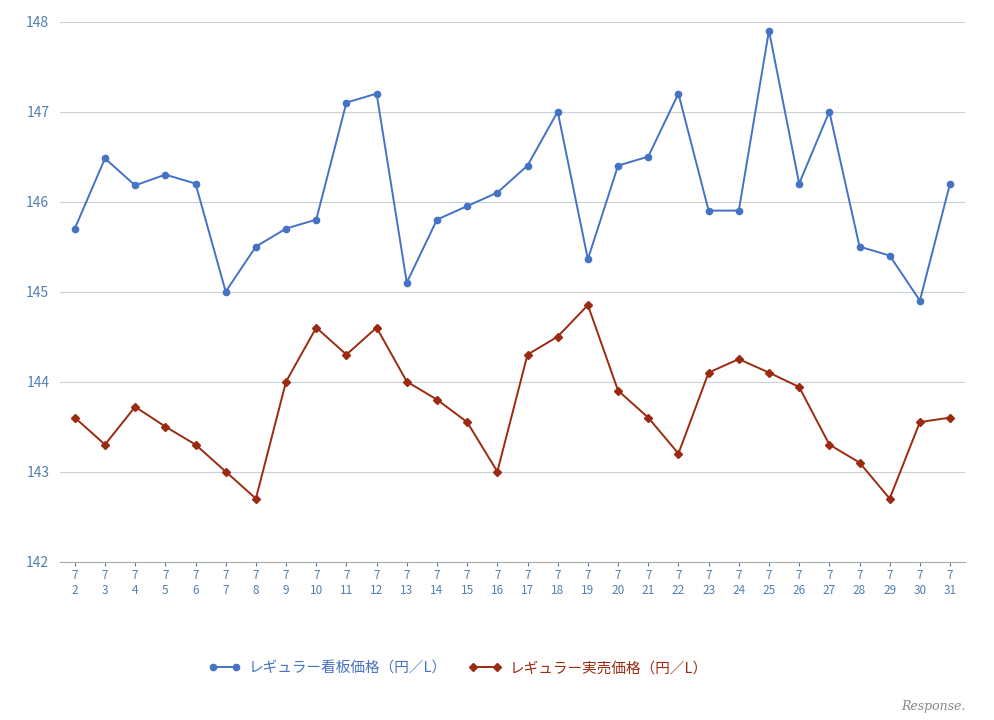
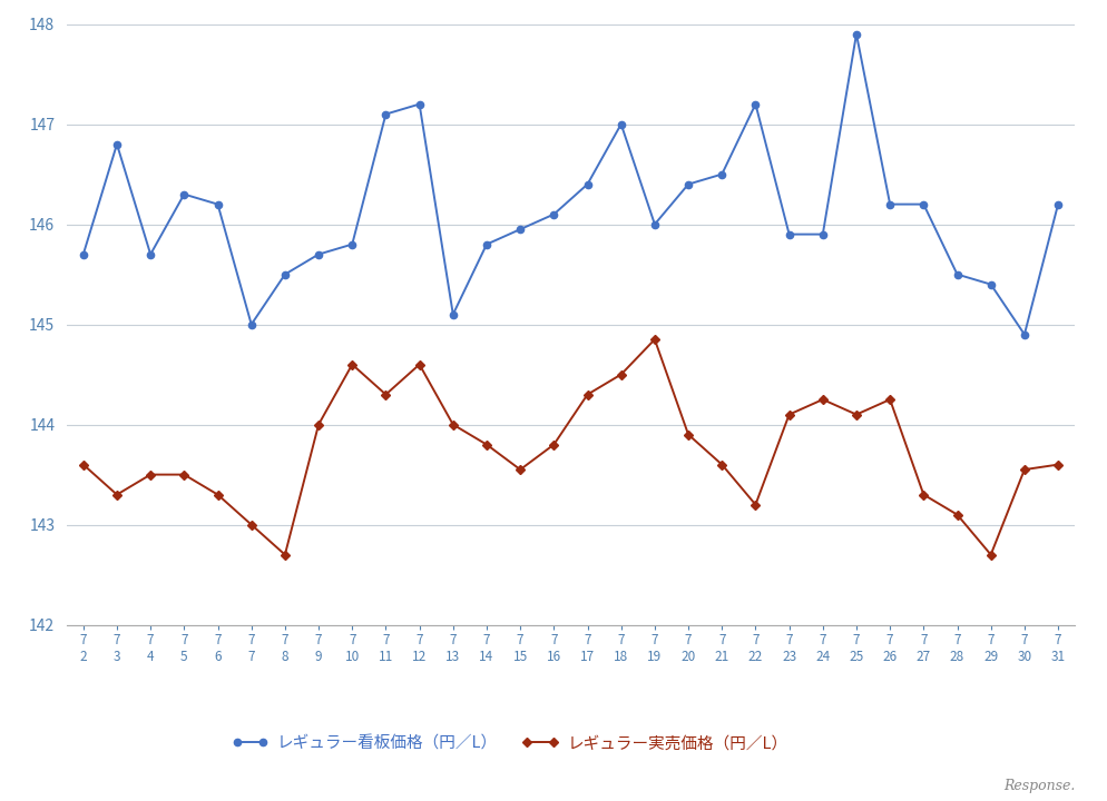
レギュラー看板価格（円／L）/7 3: 146.48 -> 146.80
レギュラー看板価格（円／L）/7 4: 146.18 -> 145.70
レギュラー実売価格（円／L）/7 4: 143.72 -> 143.50
レギュラー実売価格（円／L）/7 16: 143.00 -> 143.80
レギュラー看板価格（円／L）/7 19: 145.36 -> 146.00
レギュラー実売価格（円／L）/7 26: 143.94 -> 144.25
レギュラー看板価格（円／L）/7 27: 147.00 -> 146.20
